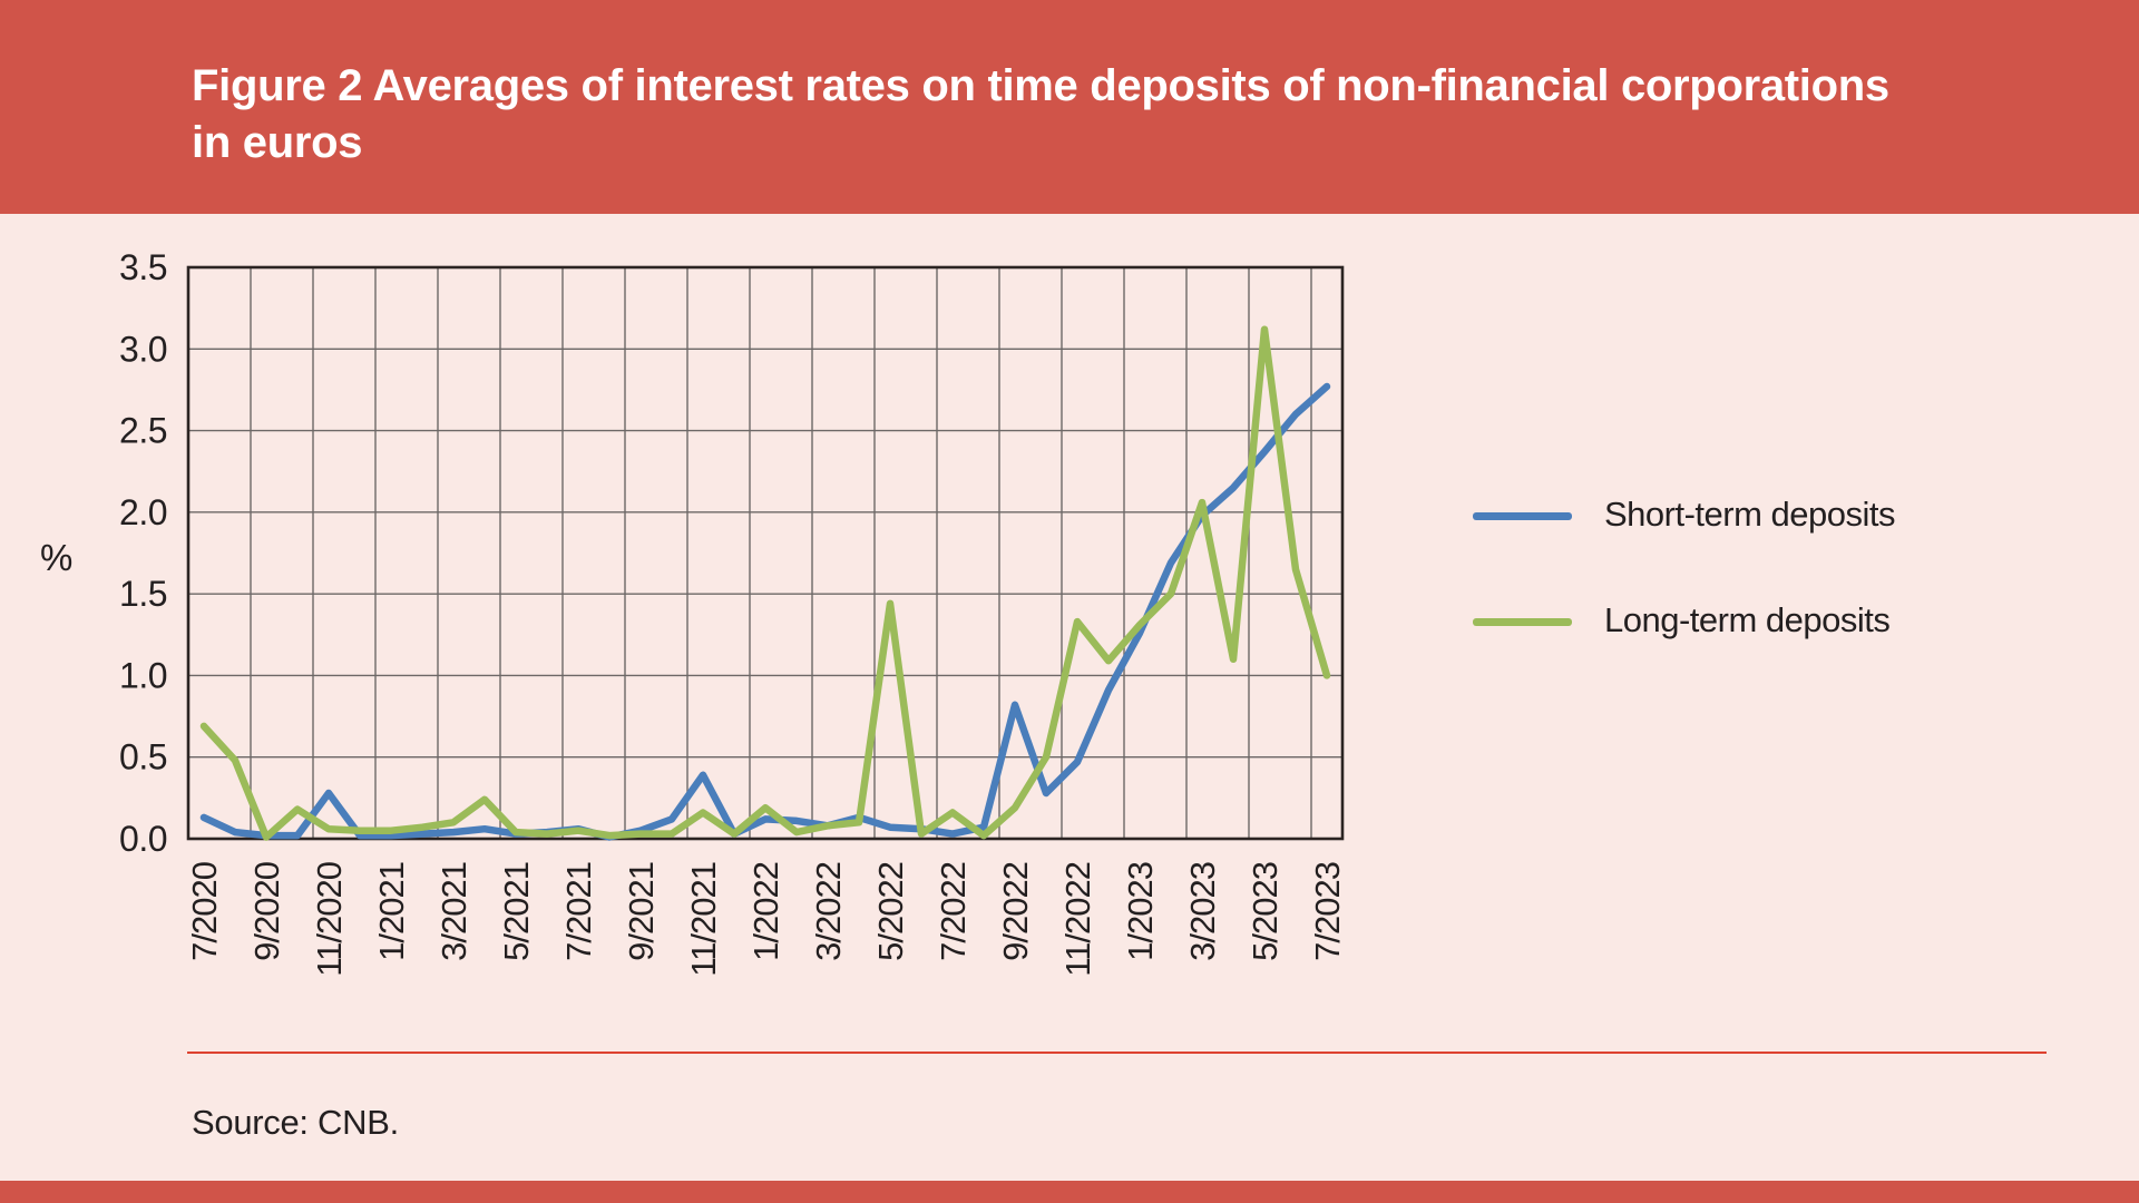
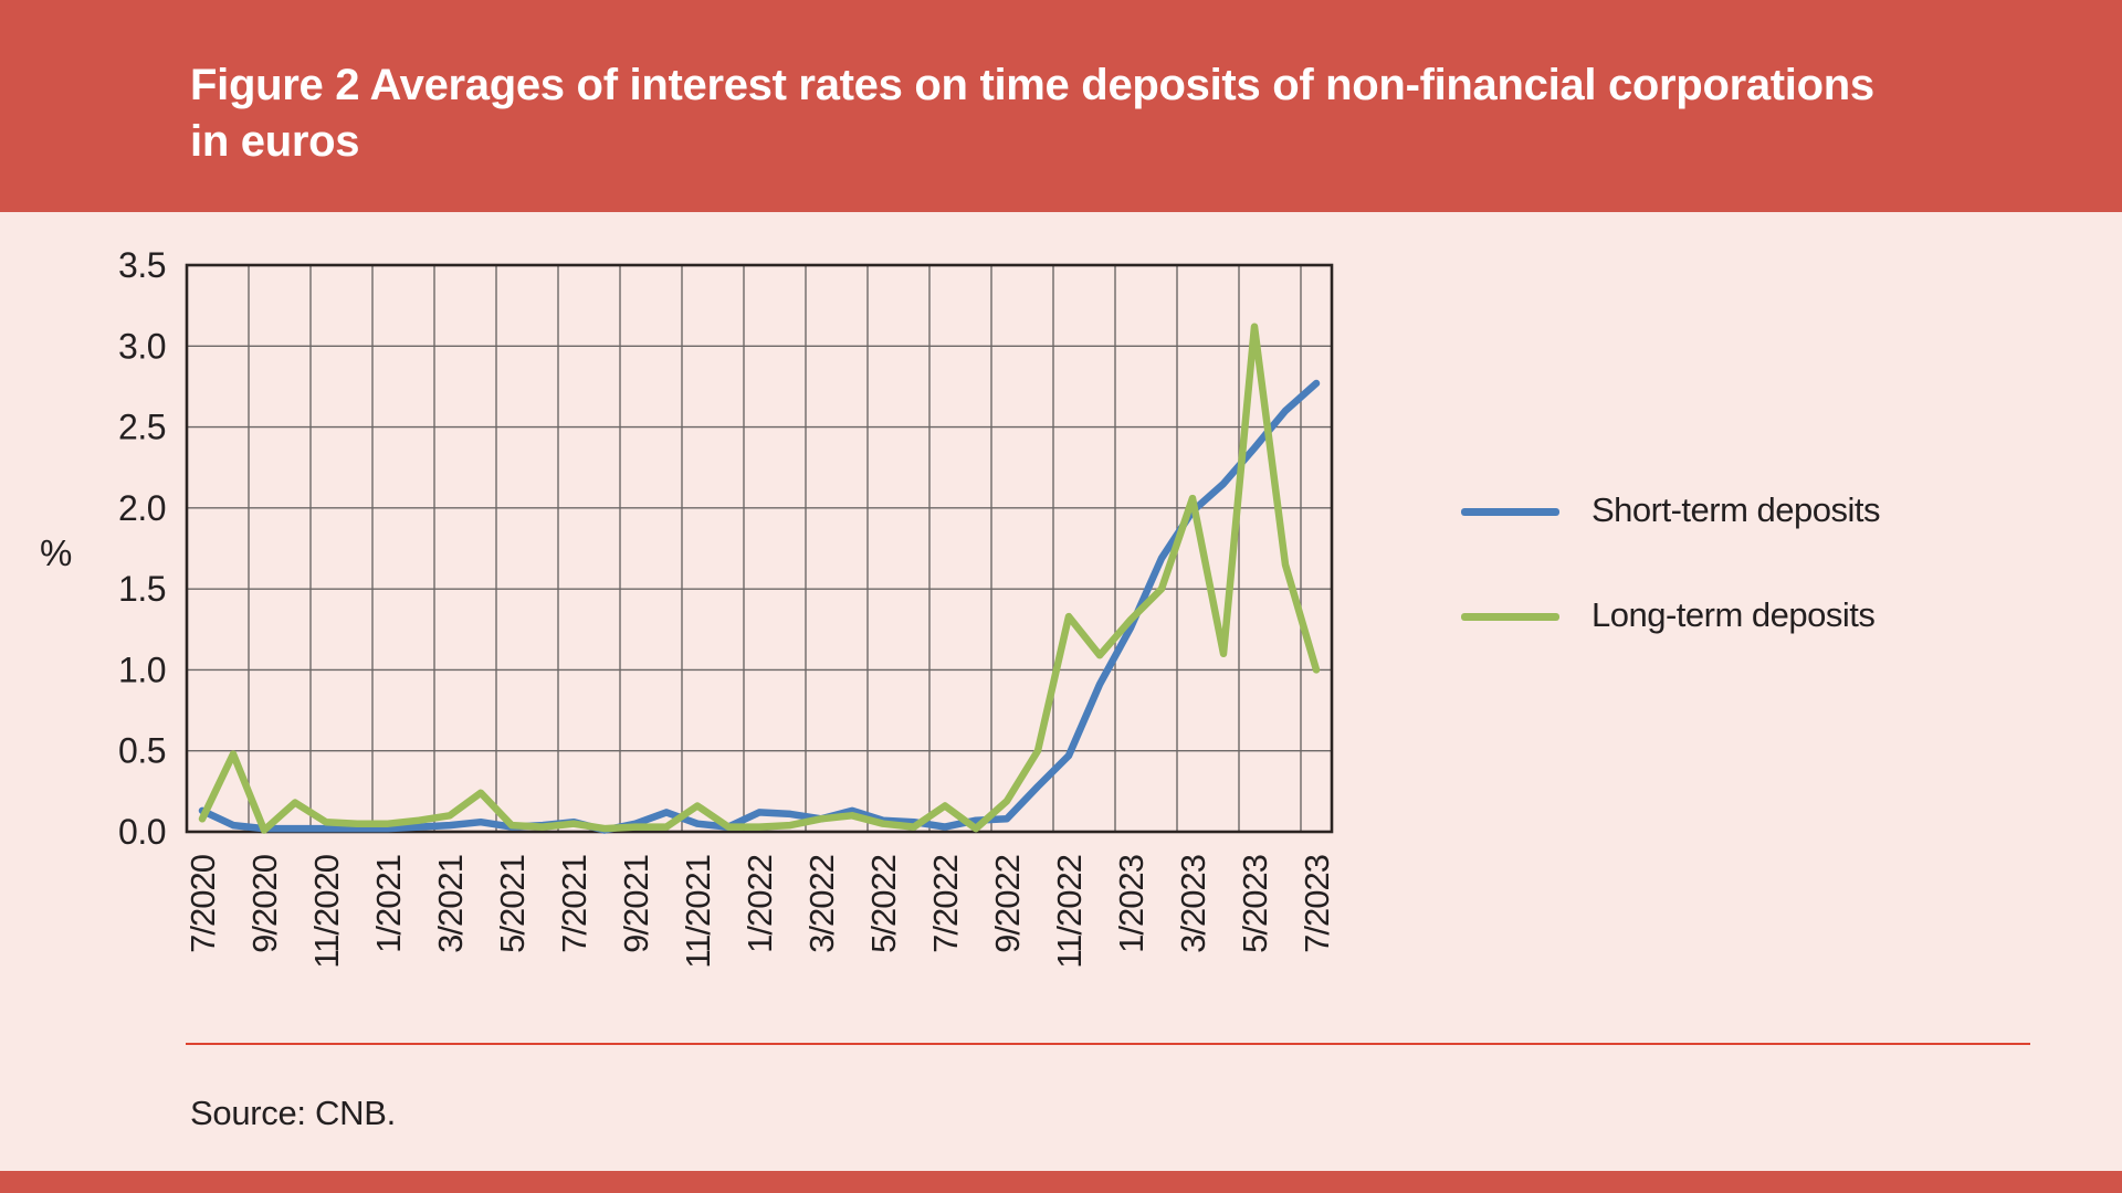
Long-term deposits/7/2020: 0.69 -> 0.08
Short-term deposits/11/2020: 0.28 -> 0.02
Short-term deposits/11/2021: 0.39 -> 0.05
Long-term deposits/1/2022: 0.19 -> 0.03
Long-term deposits/5/2022: 1.44 -> 0.05
Short-term deposits/9/2022: 0.82 -> 0.08
